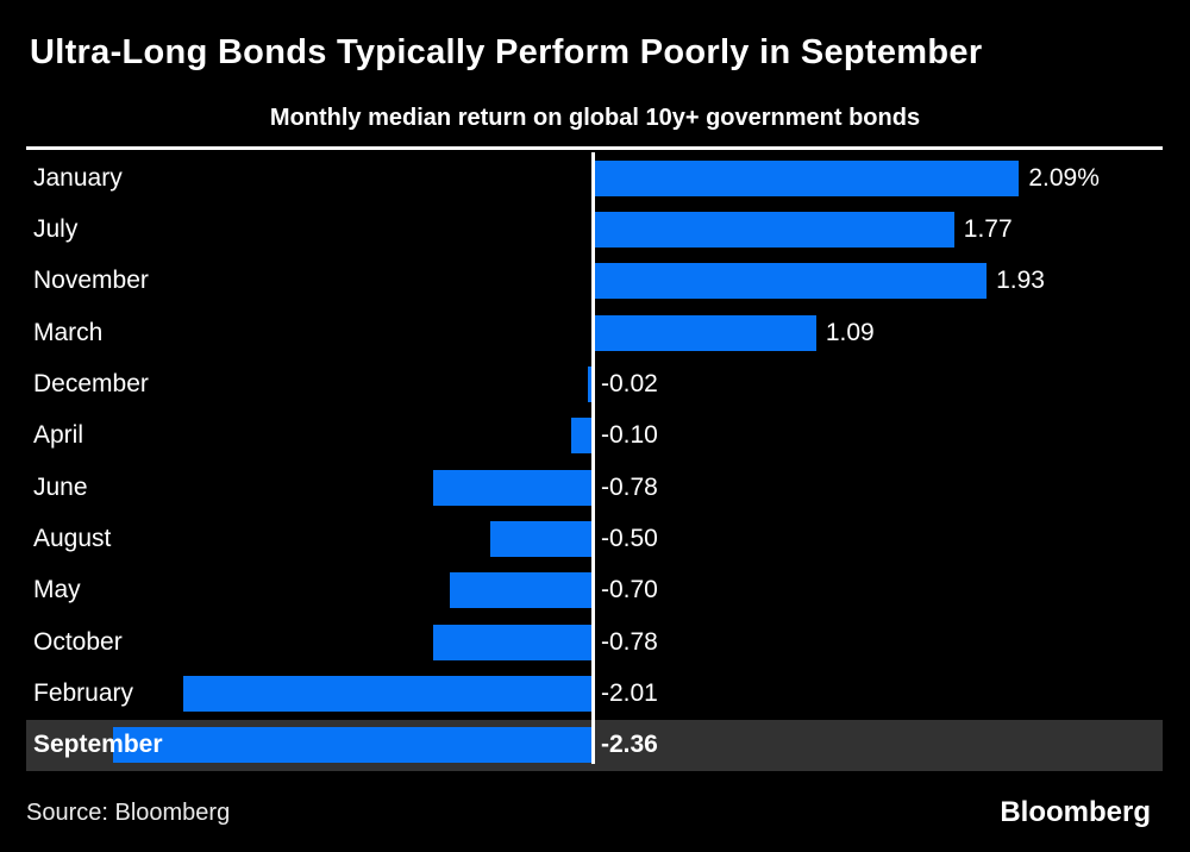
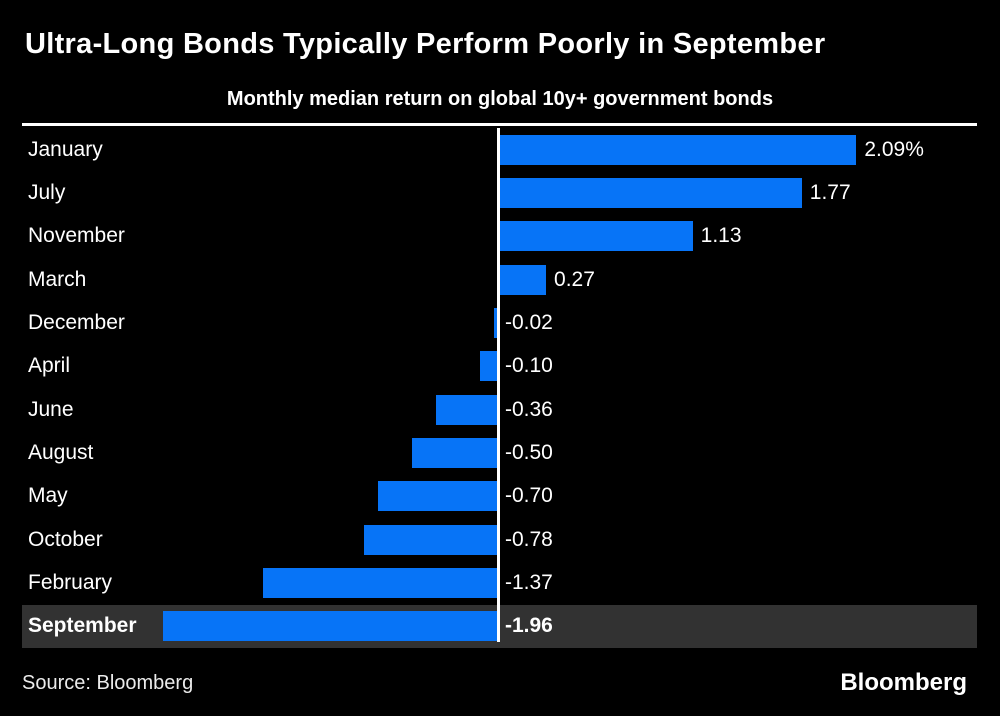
November: 1.93 -> 1.13
March: 1.09 -> 0.27
June: -0.78 -> -0.36
February: -2.01 -> -1.37
September: -2.36 -> -1.96
